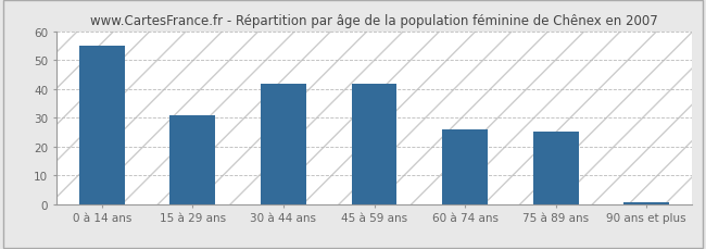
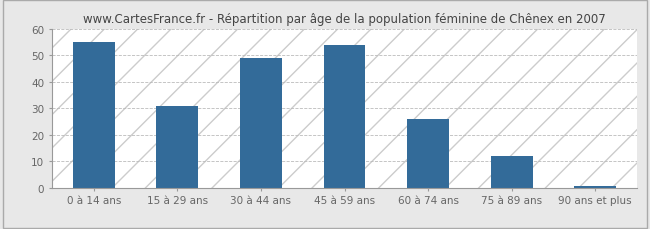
30 à 44 ans: 42.0 -> 49.0
45 à 59 ans: 42.0 -> 54.0
75 à 89 ans: 25.0 -> 12.0
